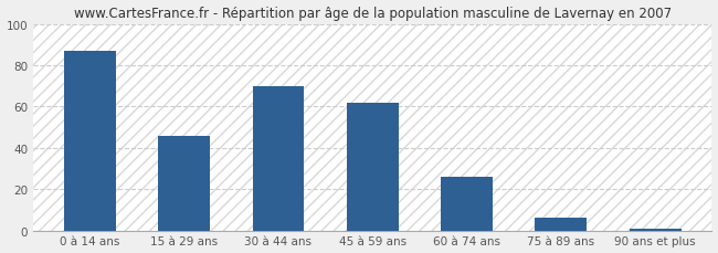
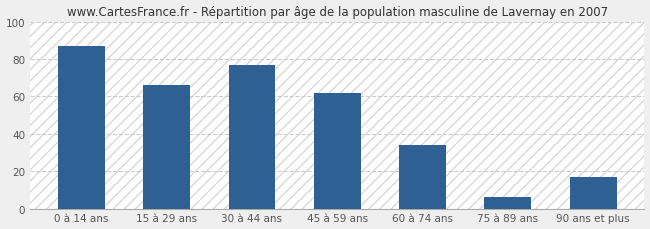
15 à 29 ans: 46 -> 66
30 à 44 ans: 70 -> 77
60 à 74 ans: 26 -> 34
90 ans et plus: 1 -> 17
